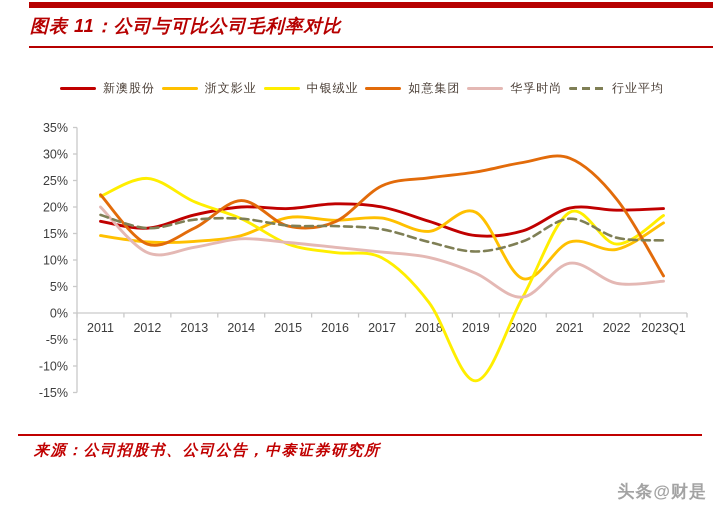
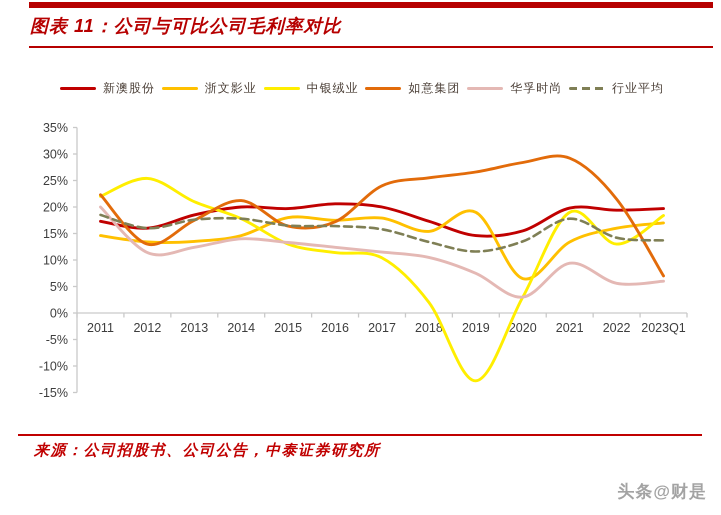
如意集团/2013: 16% -> 18%
浙文影业/2022: 12% -> 16%
